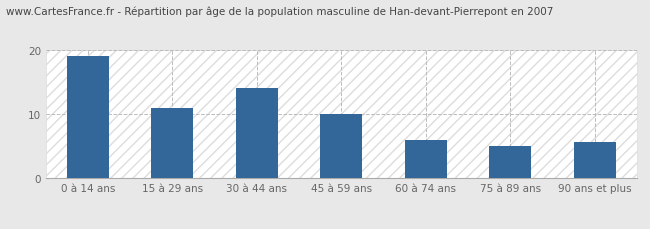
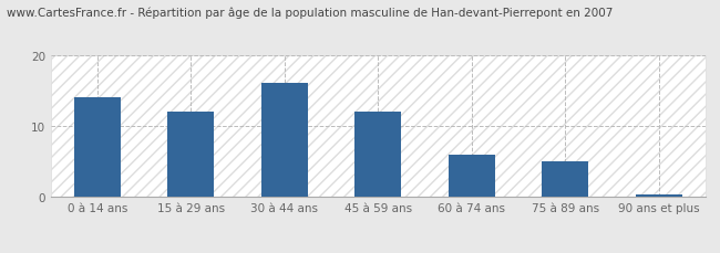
0 à 14 ans: 19.0 -> 14.0
15 à 29 ans: 11.0 -> 12.0
30 à 44 ans: 14.0 -> 16.0
45 à 59 ans: 10.0 -> 12.0
90 ans et plus: 5.6 -> 0.3
